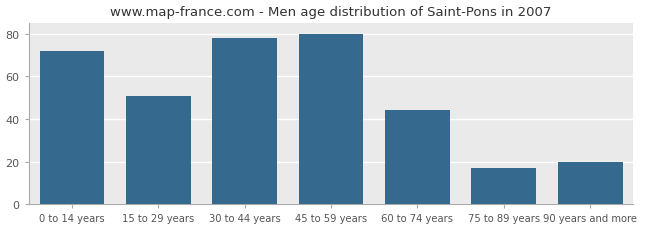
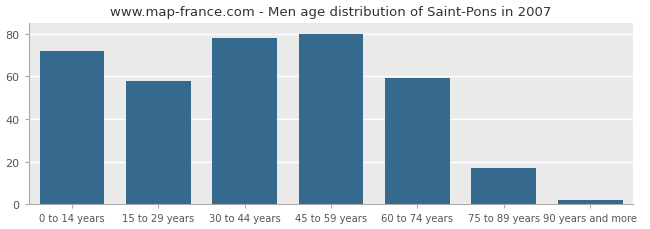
15 to 29 years: 51 -> 58
60 to 74 years: 44 -> 59
90 years and more: 20 -> 2
